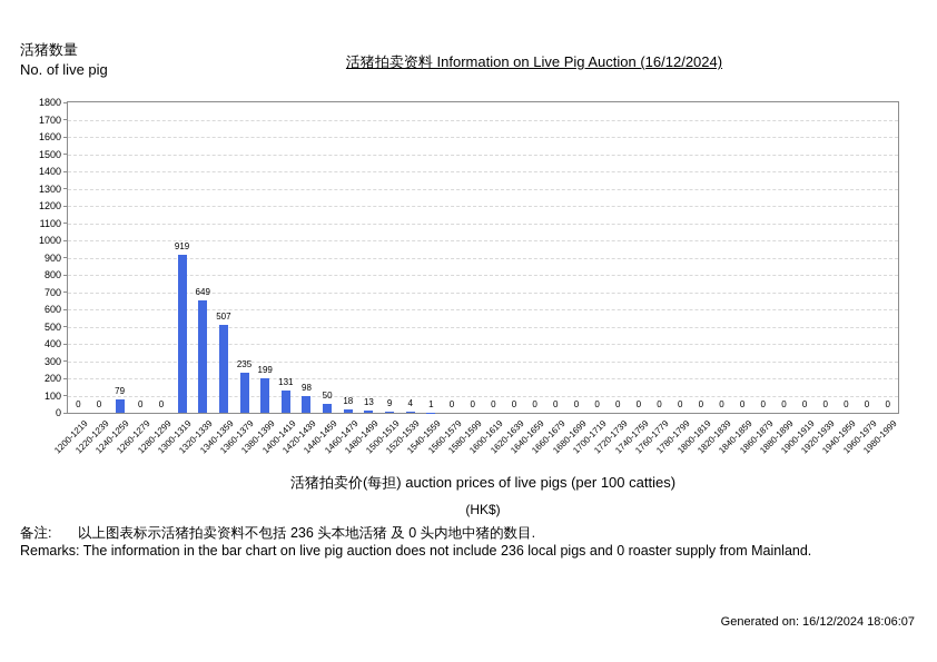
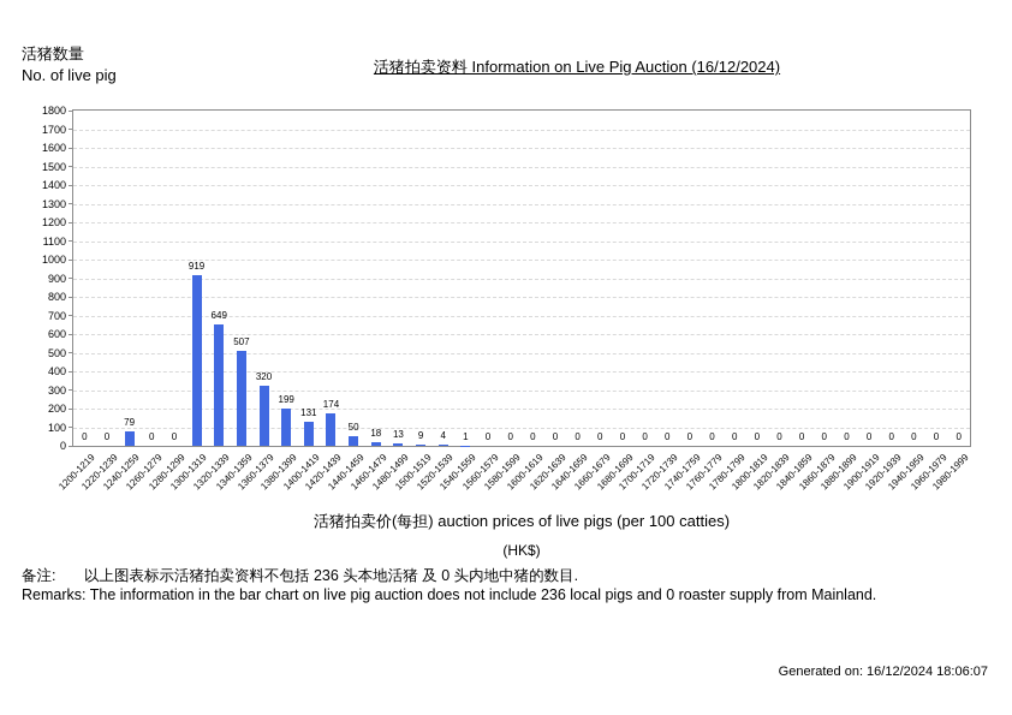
1360-1379: 235 -> 320
1420-1439: 98 -> 174
